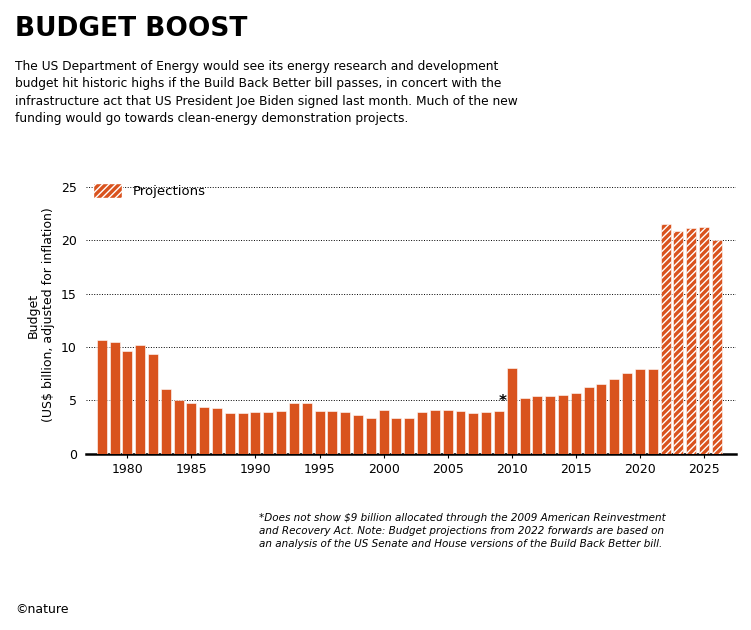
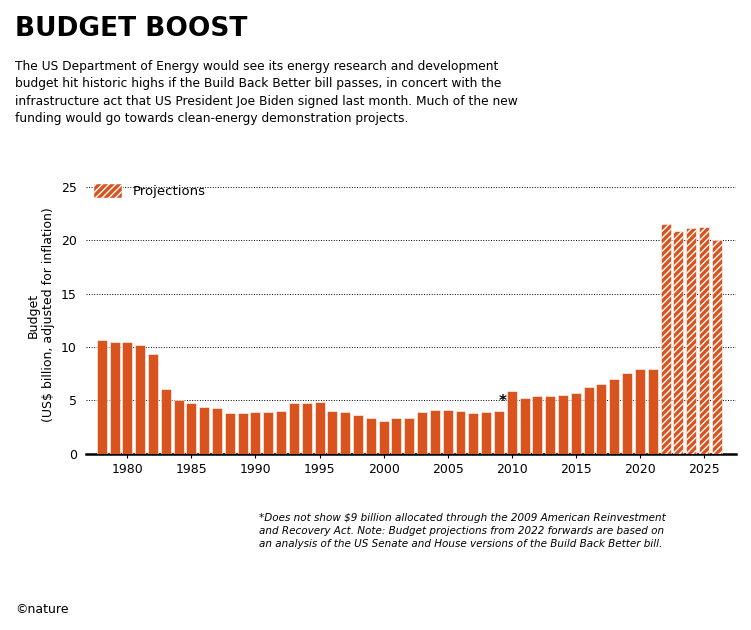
1980: 9.6 -> 10.5
1995: 4.0 -> 4.8
2000: 4.1 -> 3.1
2010: 8.0 -> 5.9
